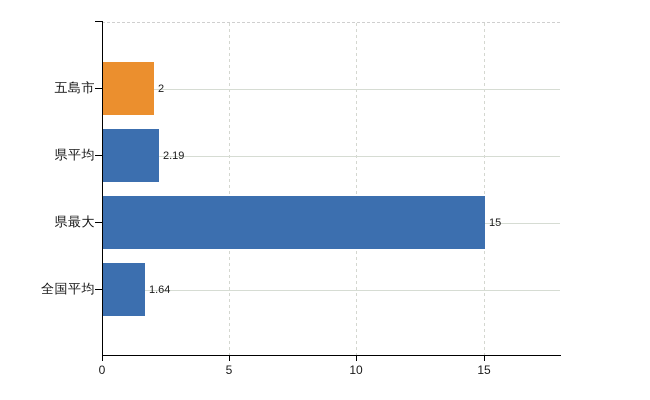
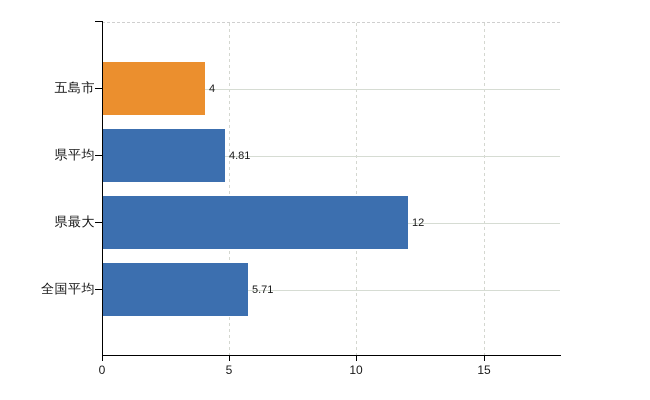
五島市: 2 -> 4
県平均: 2.19 -> 4.81
県最大: 15 -> 12
全国平均: 1.64 -> 5.71
